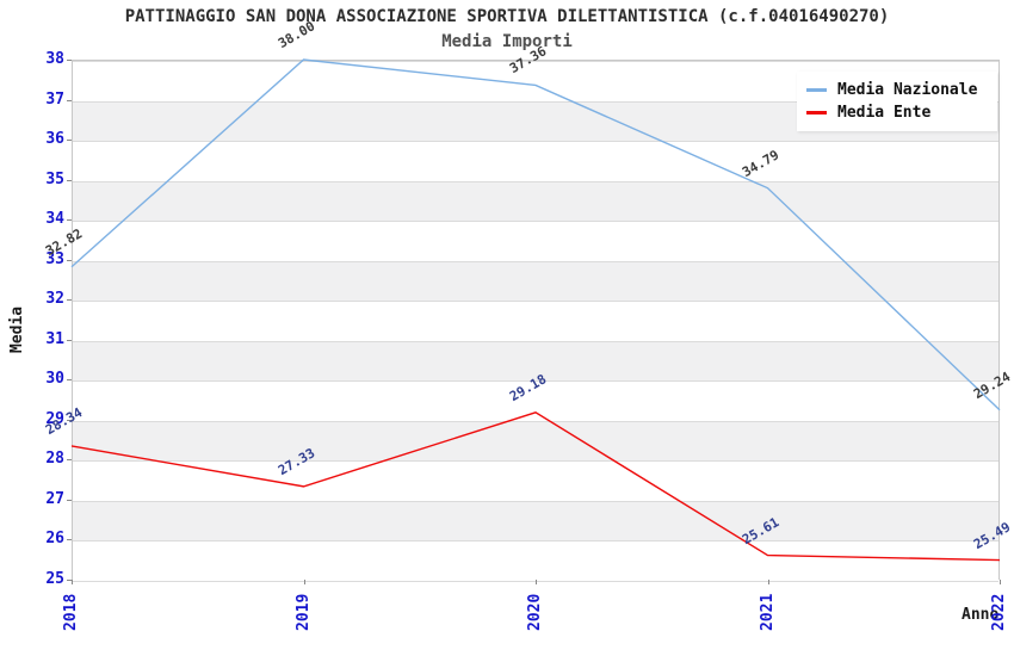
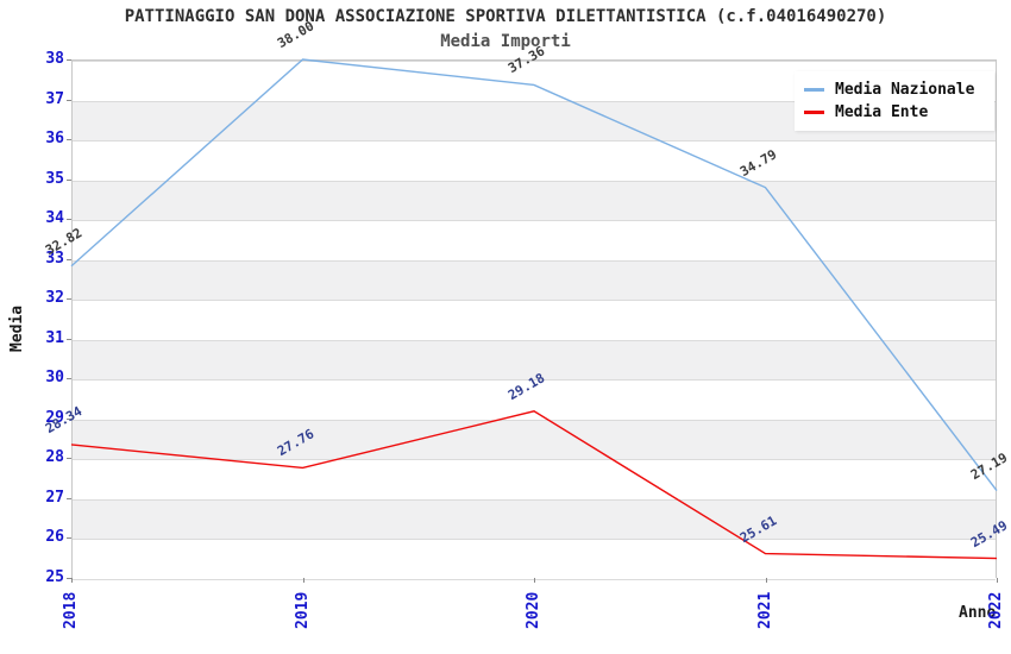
Media Ente/2019: 27.33 -> 27.76
Media Nazionale/2022: 29.24 -> 27.19
